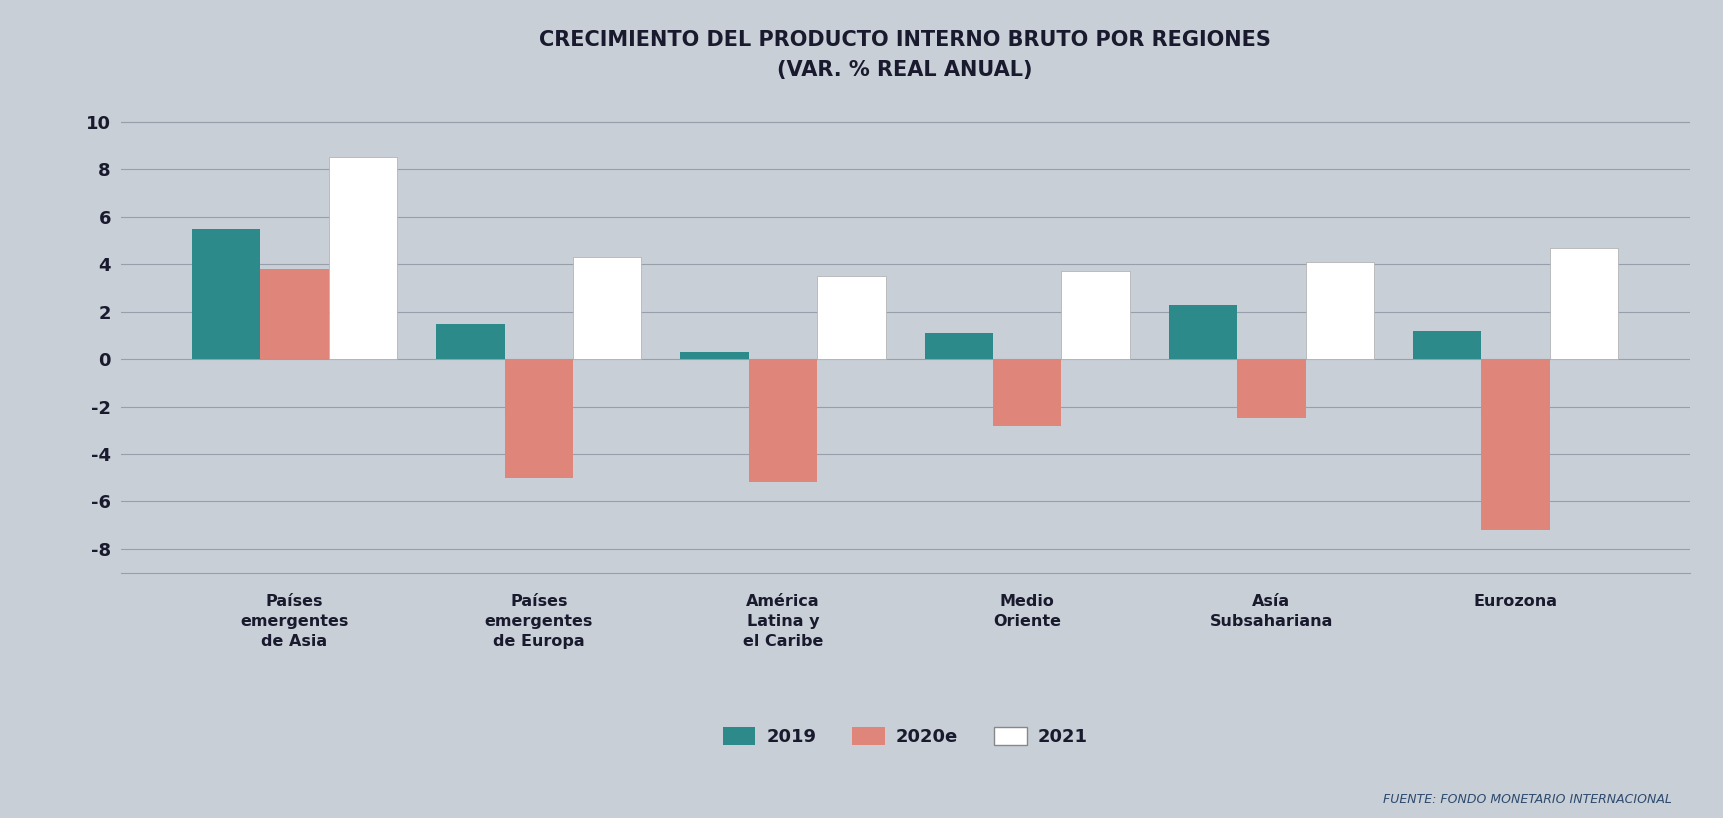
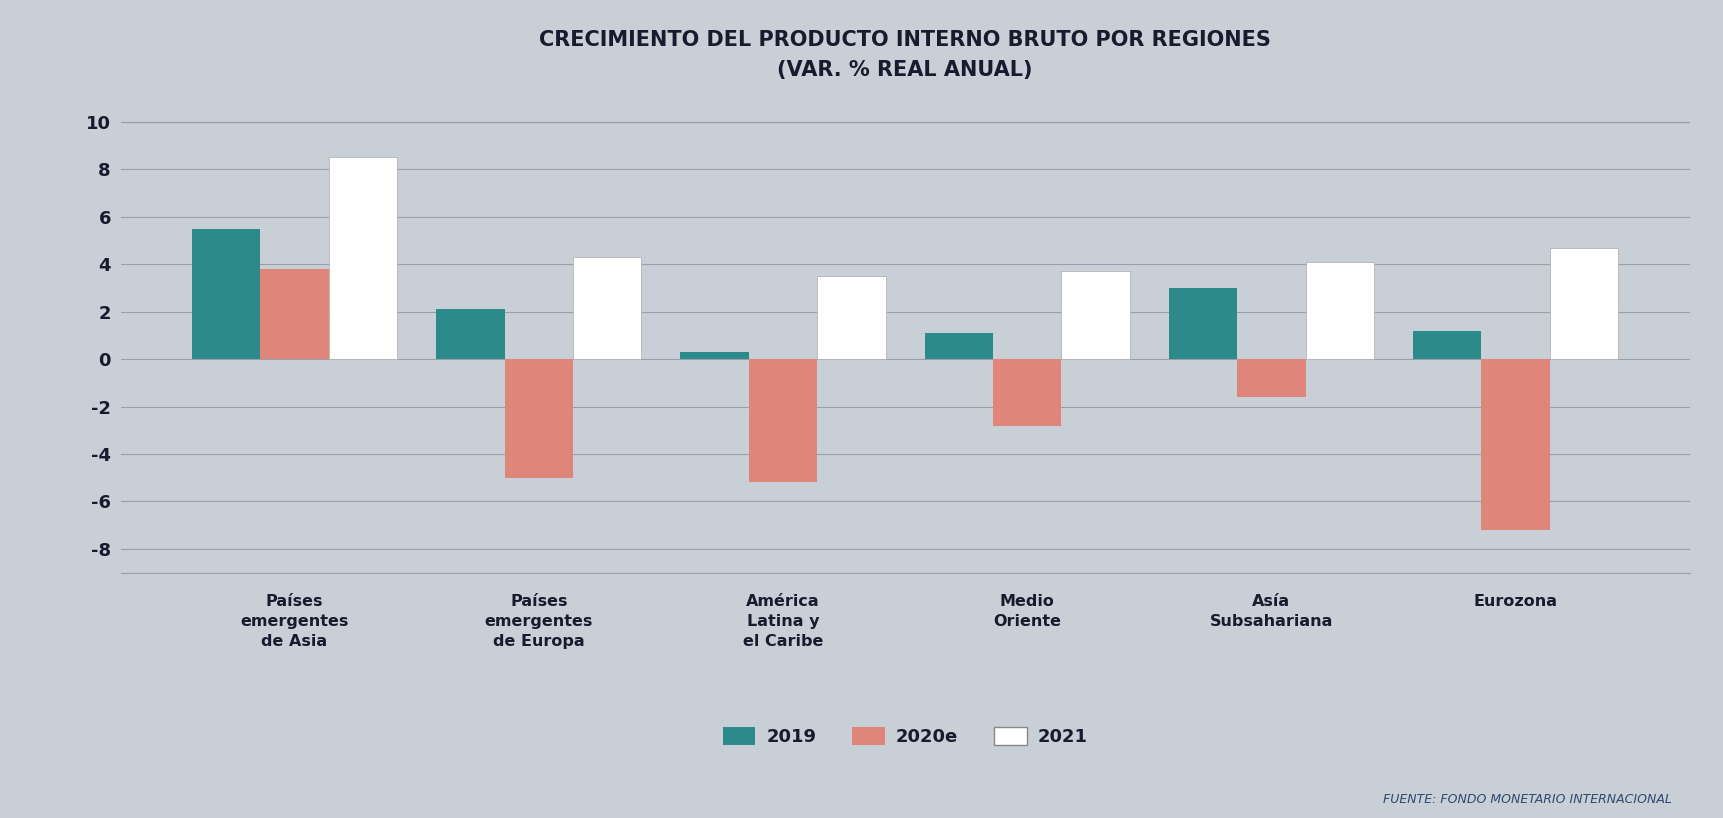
2019/Países emergentes de Europa: 1.5 -> 2.1
2019/Asía Subsahariana: 2.3 -> 3.0
2020e/Asía Subsahariana: -2.5 -> -1.6
